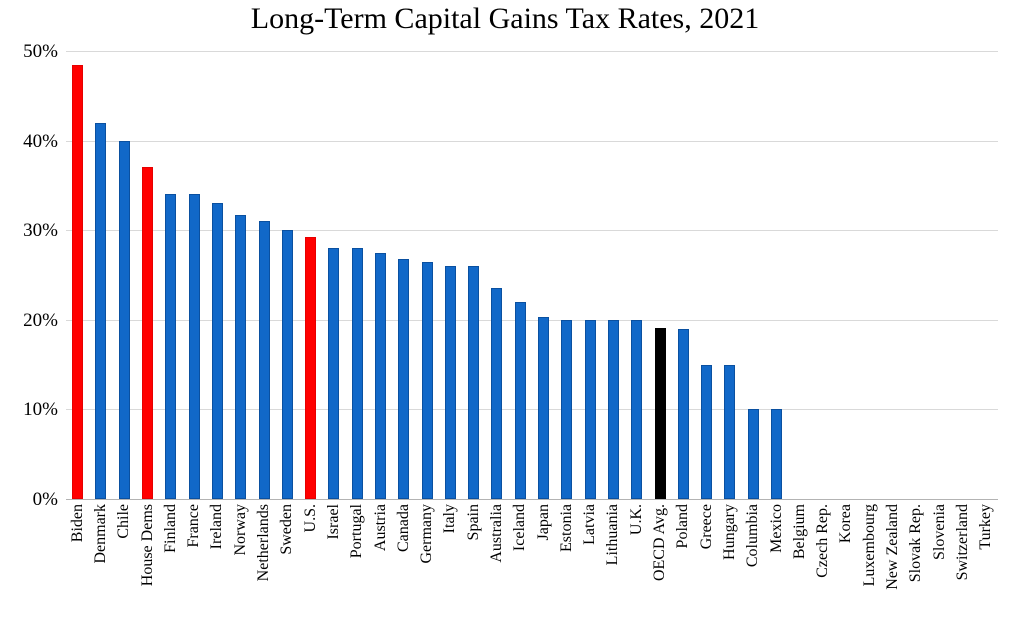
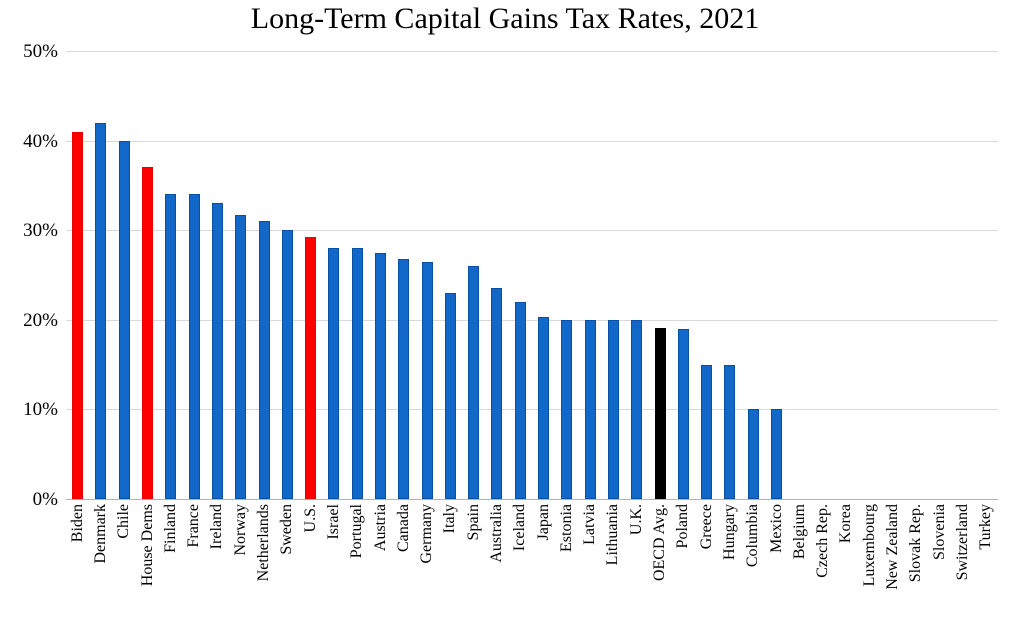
Biden: 48% -> 41%
Italy: 26% -> 23%
